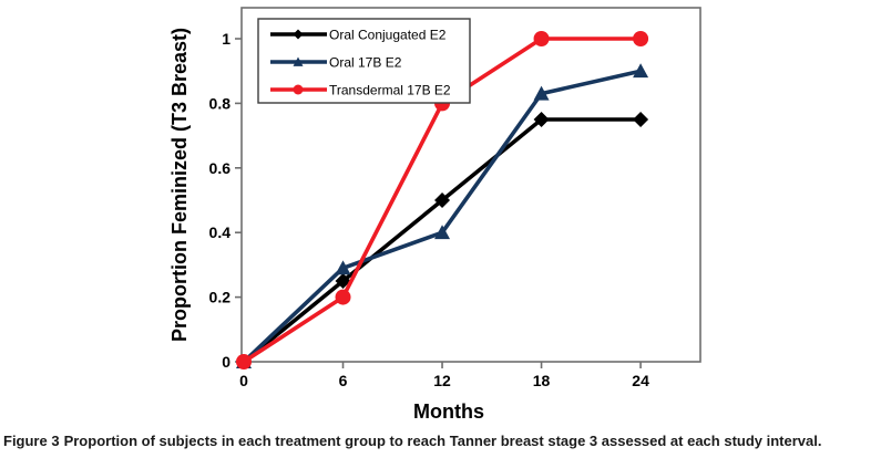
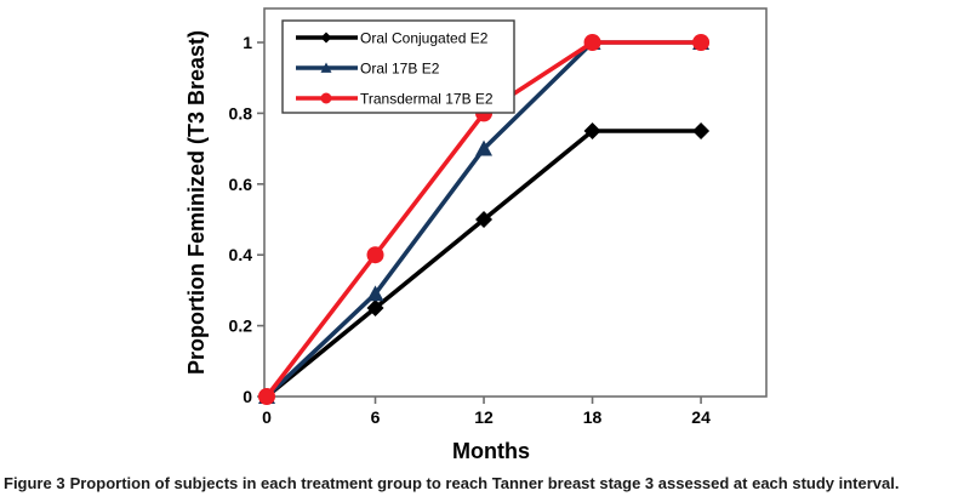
Transdermal 17B E2/6: 0.2 -> 0.4
Oral 17B E2/12: 0.40 -> 0.70
Oral 17B E2/18: 0.83 -> 1.00
Oral 17B E2/24: 0.90 -> 1.00
